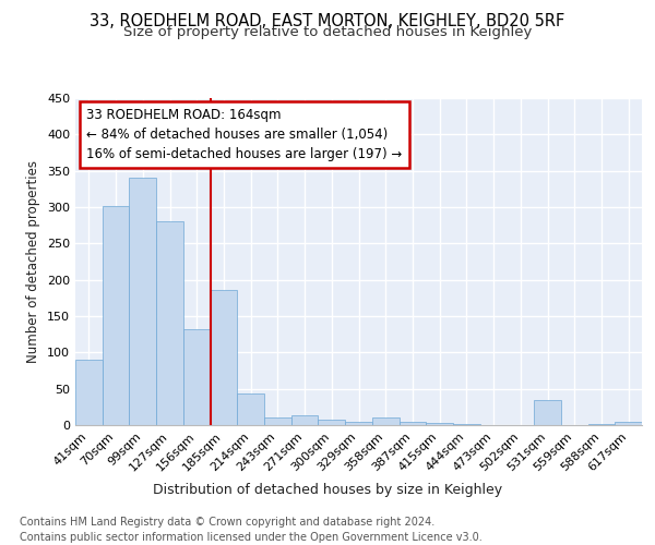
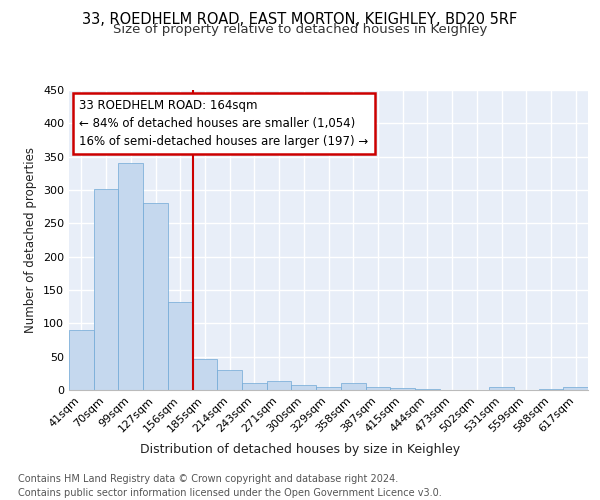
185sqm: 186 -> 47
214sqm: 44 -> 30
531sqm: 34 -> 4
